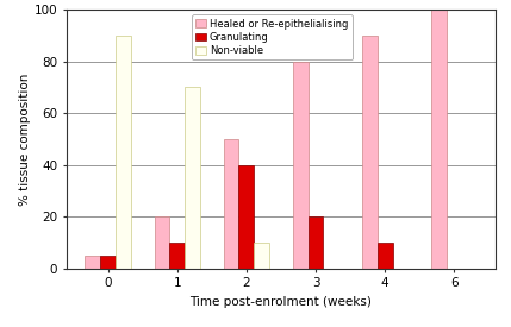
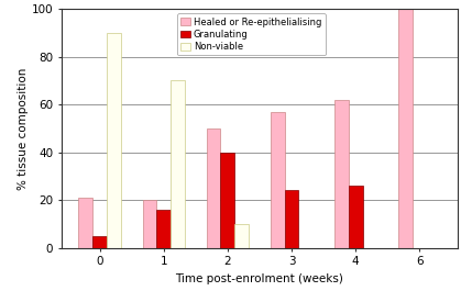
Healed or Re-epithelialising/0: 5 -> 21
Granulating/1: 10 -> 16
Healed or Re-epithelialising/3: 80 -> 57
Granulating/3: 20 -> 24
Healed or Re-epithelialising/4: 90 -> 62
Granulating/4: 10 -> 26
